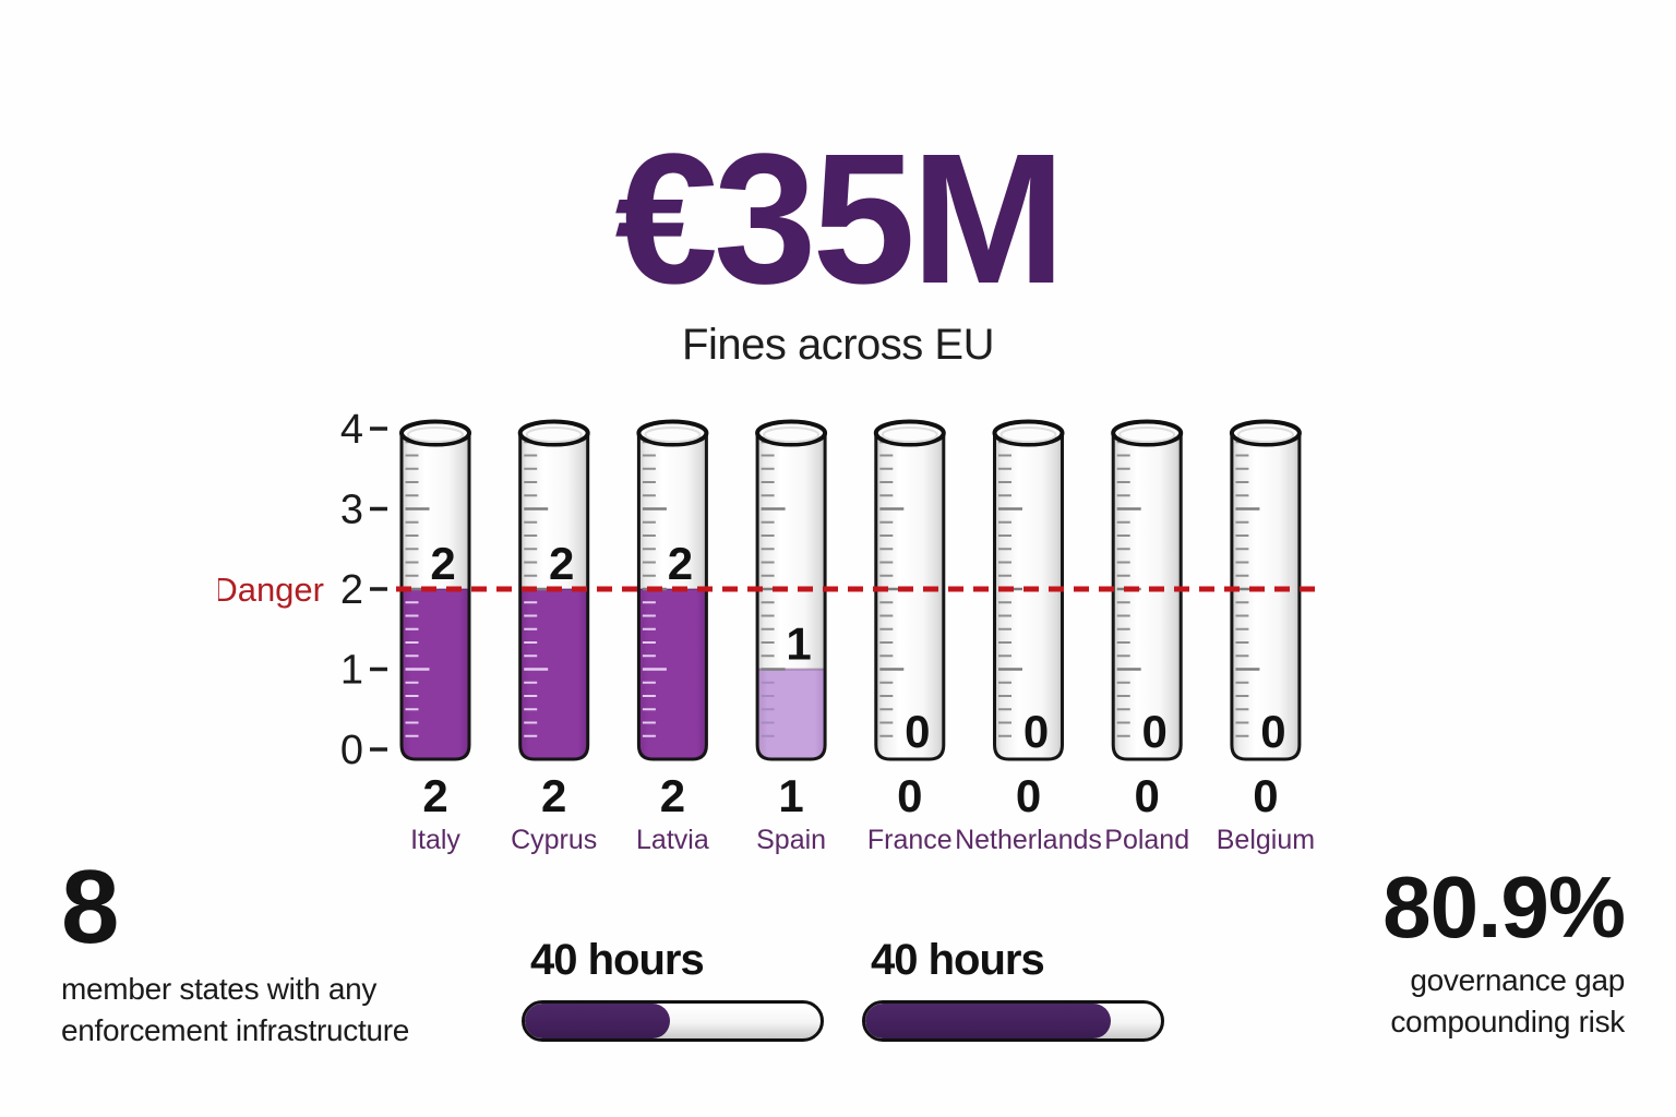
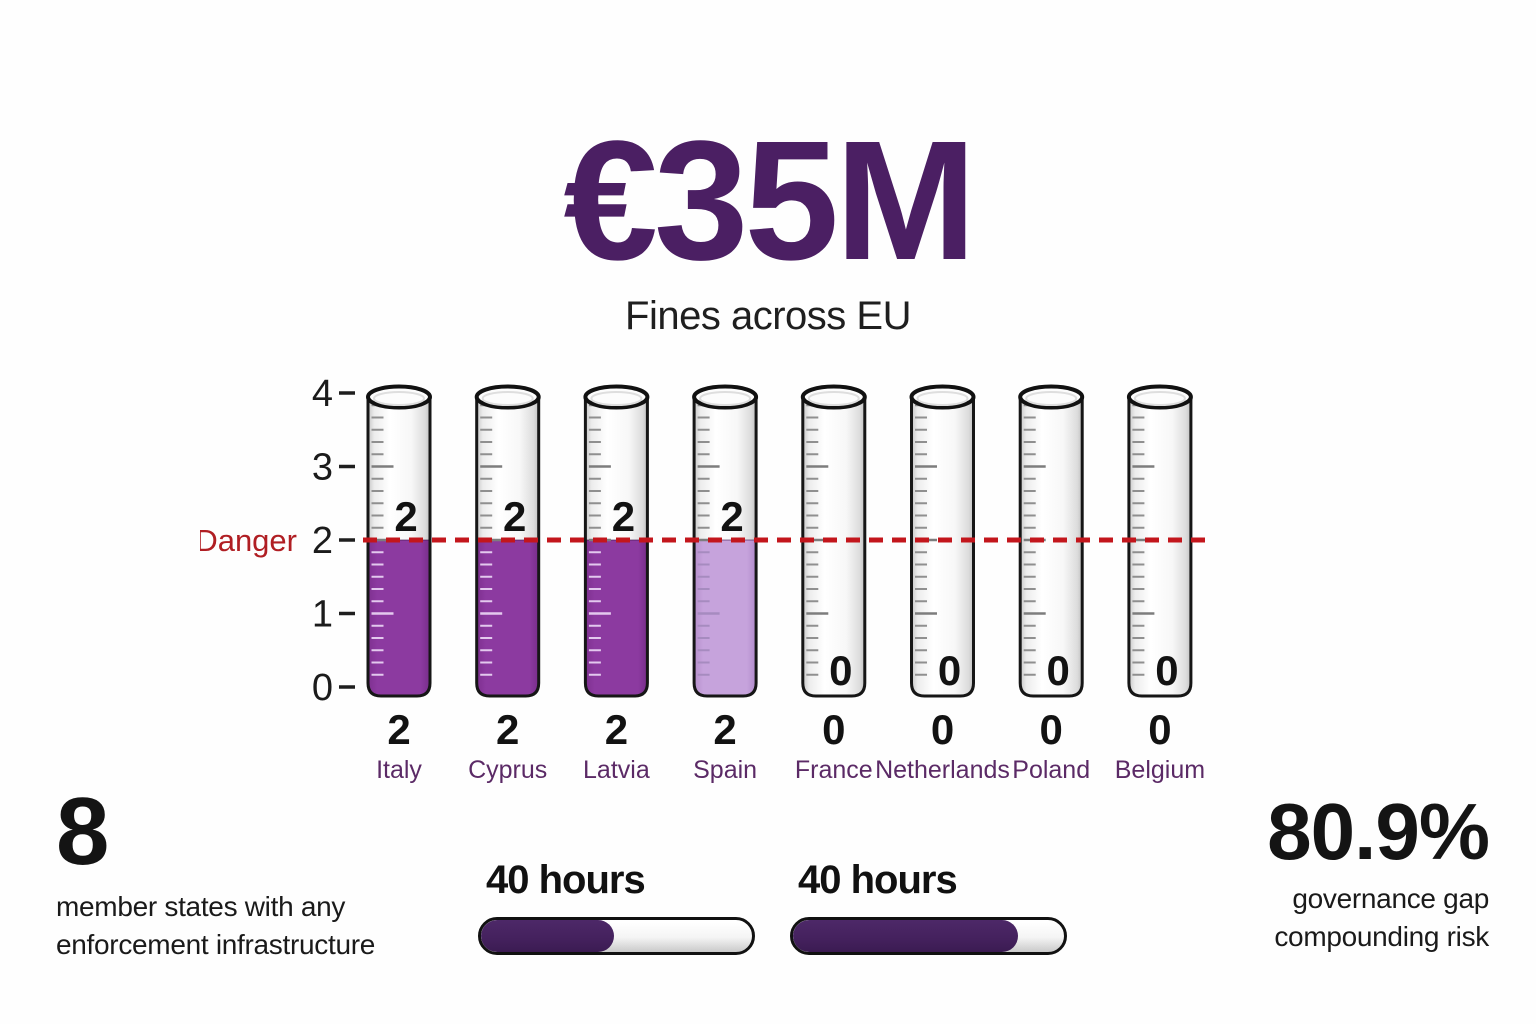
Spain: 1 -> 2
